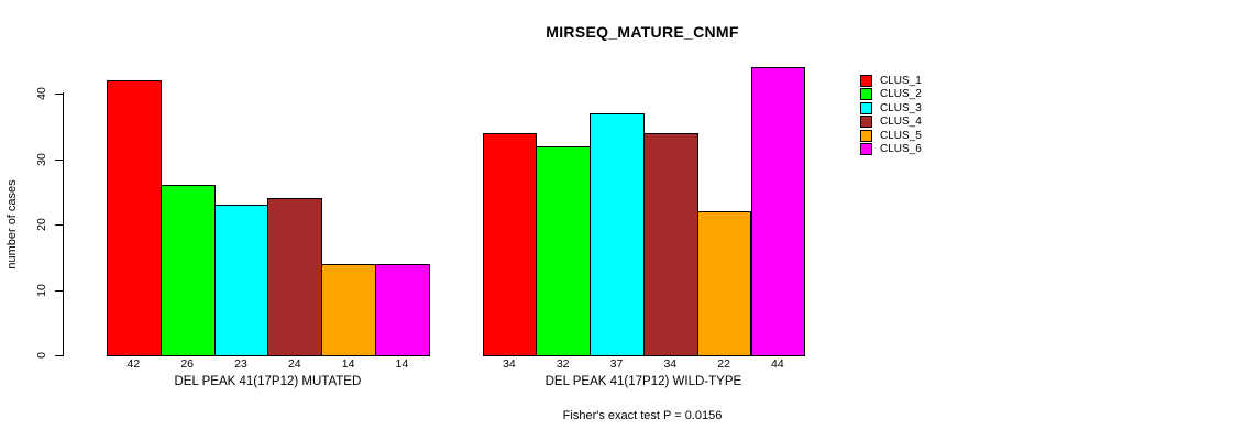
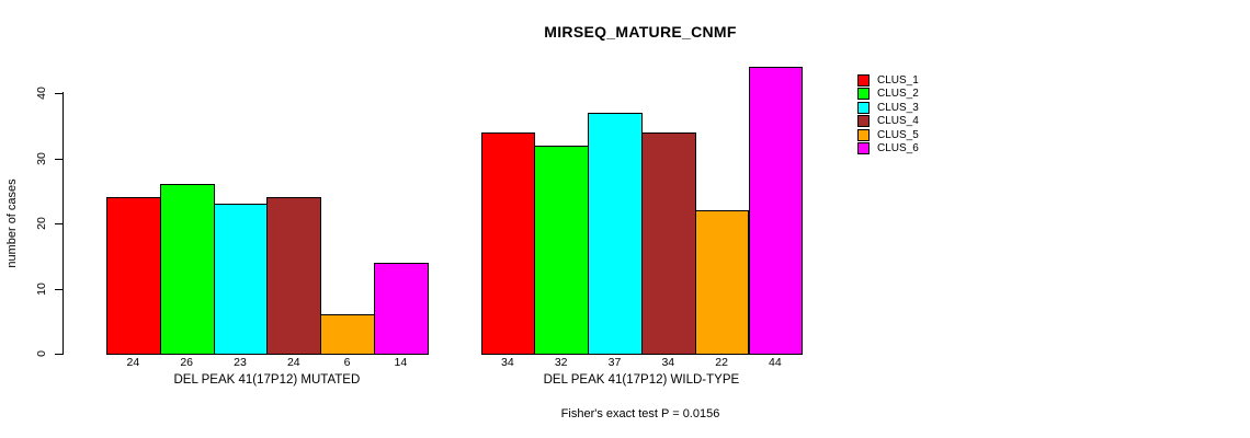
CLUS_1/DEL PEAK 41(17P12) MUTATED: 42 -> 24
CLUS_5/DEL PEAK 41(17P12) MUTATED: 14 -> 6
